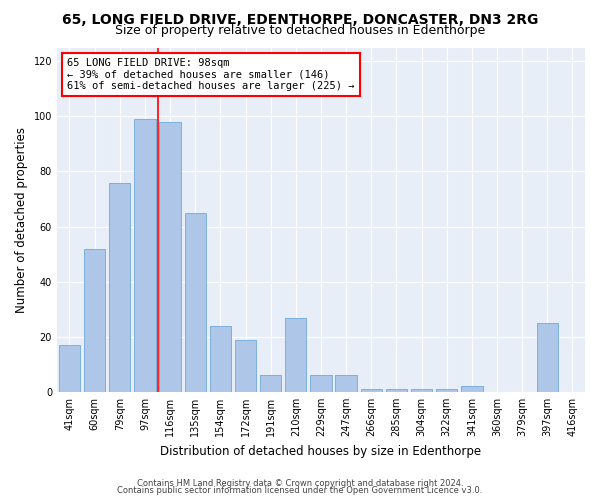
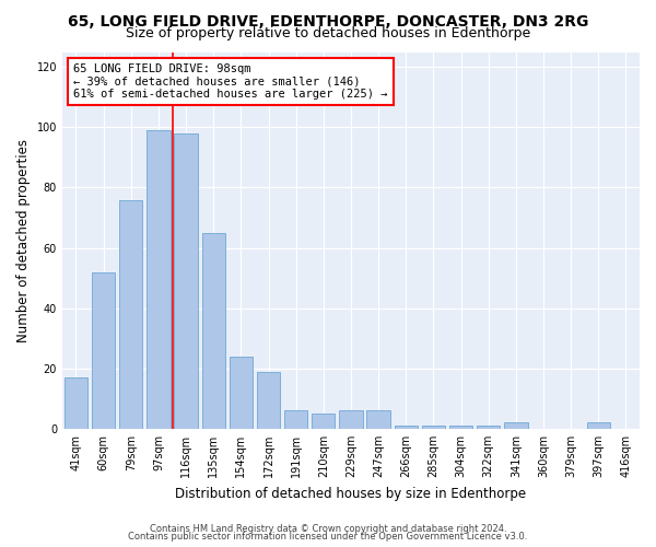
210sqm: 27 -> 5
397sqm: 25 -> 2
